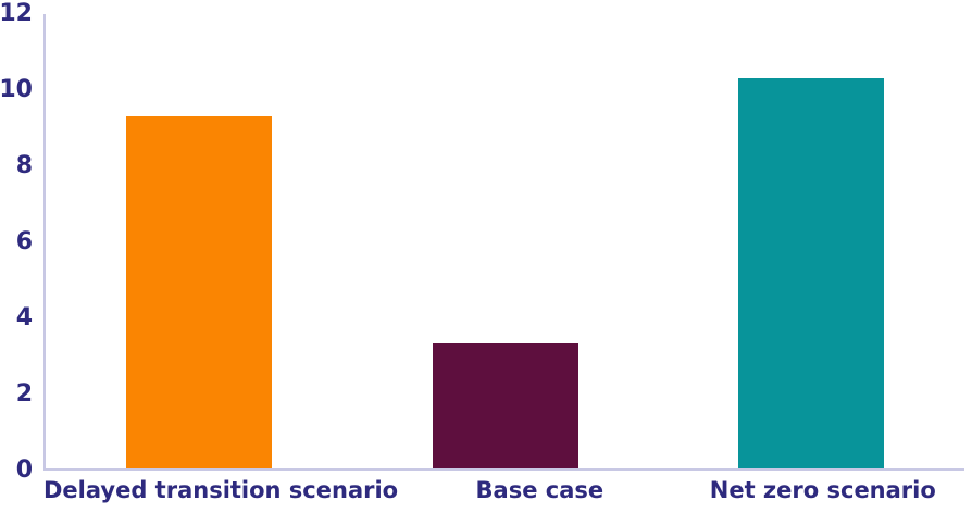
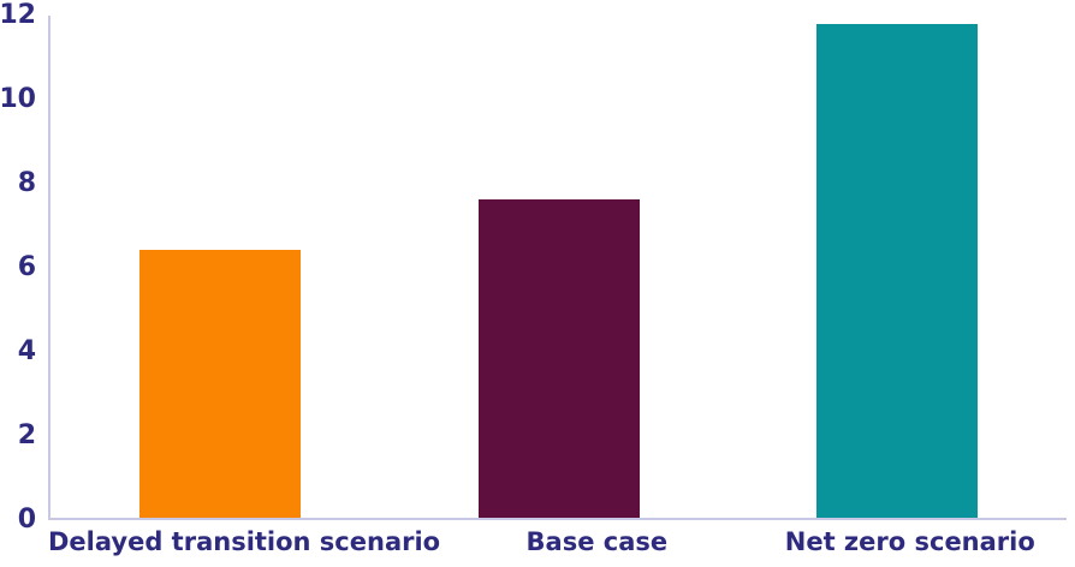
Delayed transition scenario: 9.3 -> 6.4
Base case: 3.3 -> 7.6
Net zero scenario: 10.3 -> 11.8
